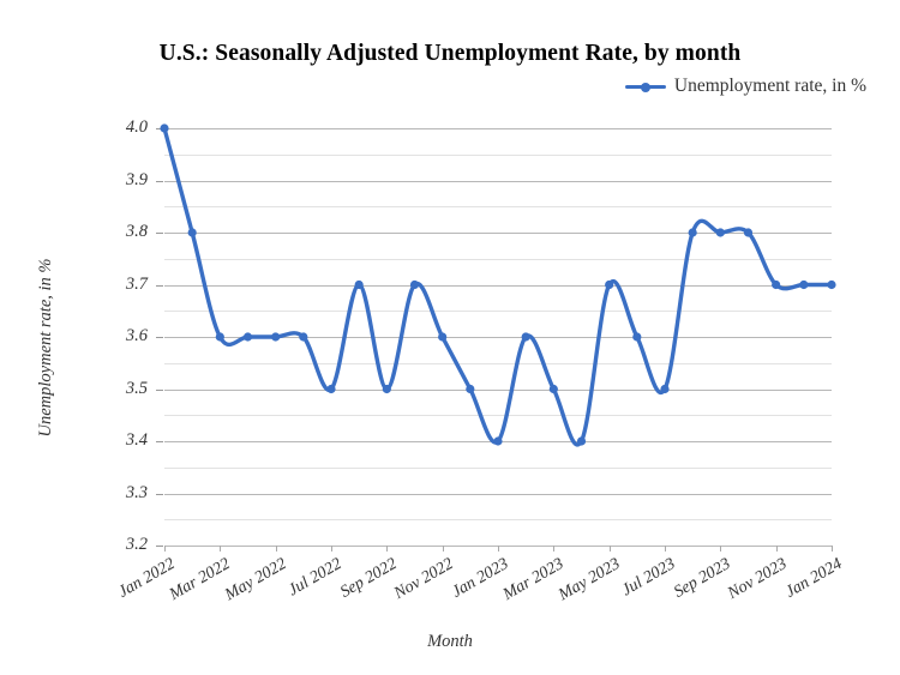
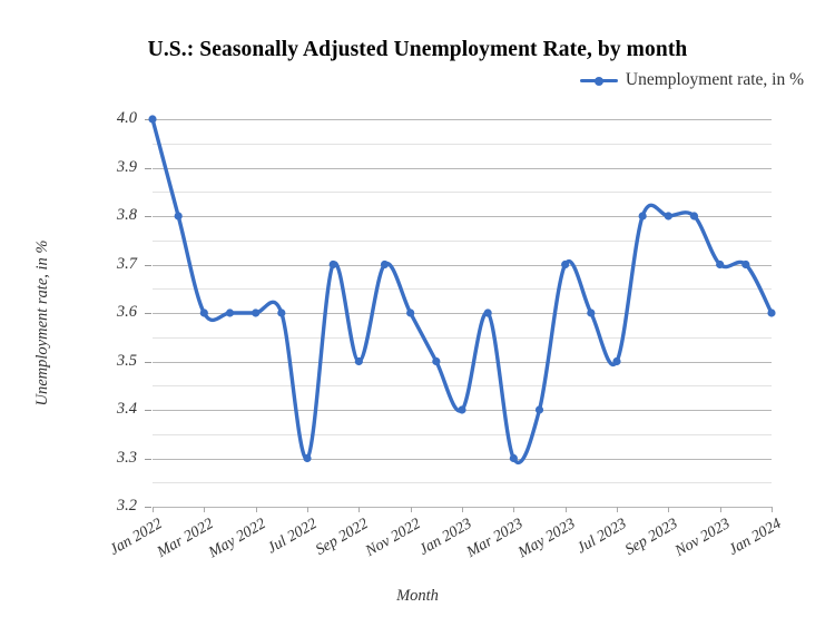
Jul 2022: 3.5 -> 3.3
Mar 2023: 3.5 -> 3.3
Jan 2024: 3.7 -> 3.6
